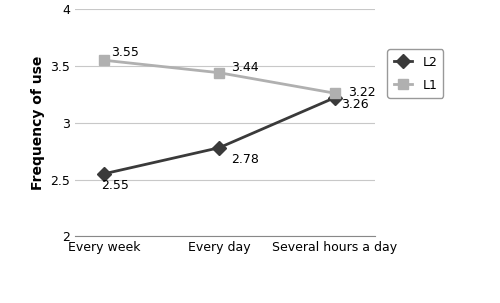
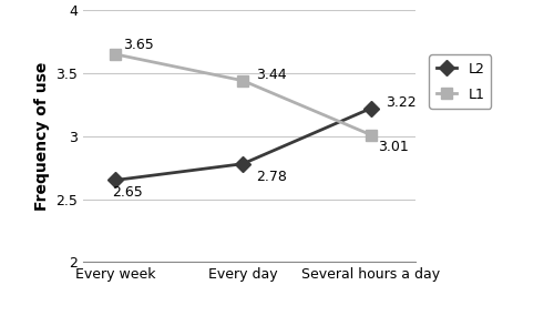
L2/Every week: 2.55 -> 2.65
L1/Every week: 3.55 -> 3.65
L1/Several hours a day: 3.26 -> 3.01
